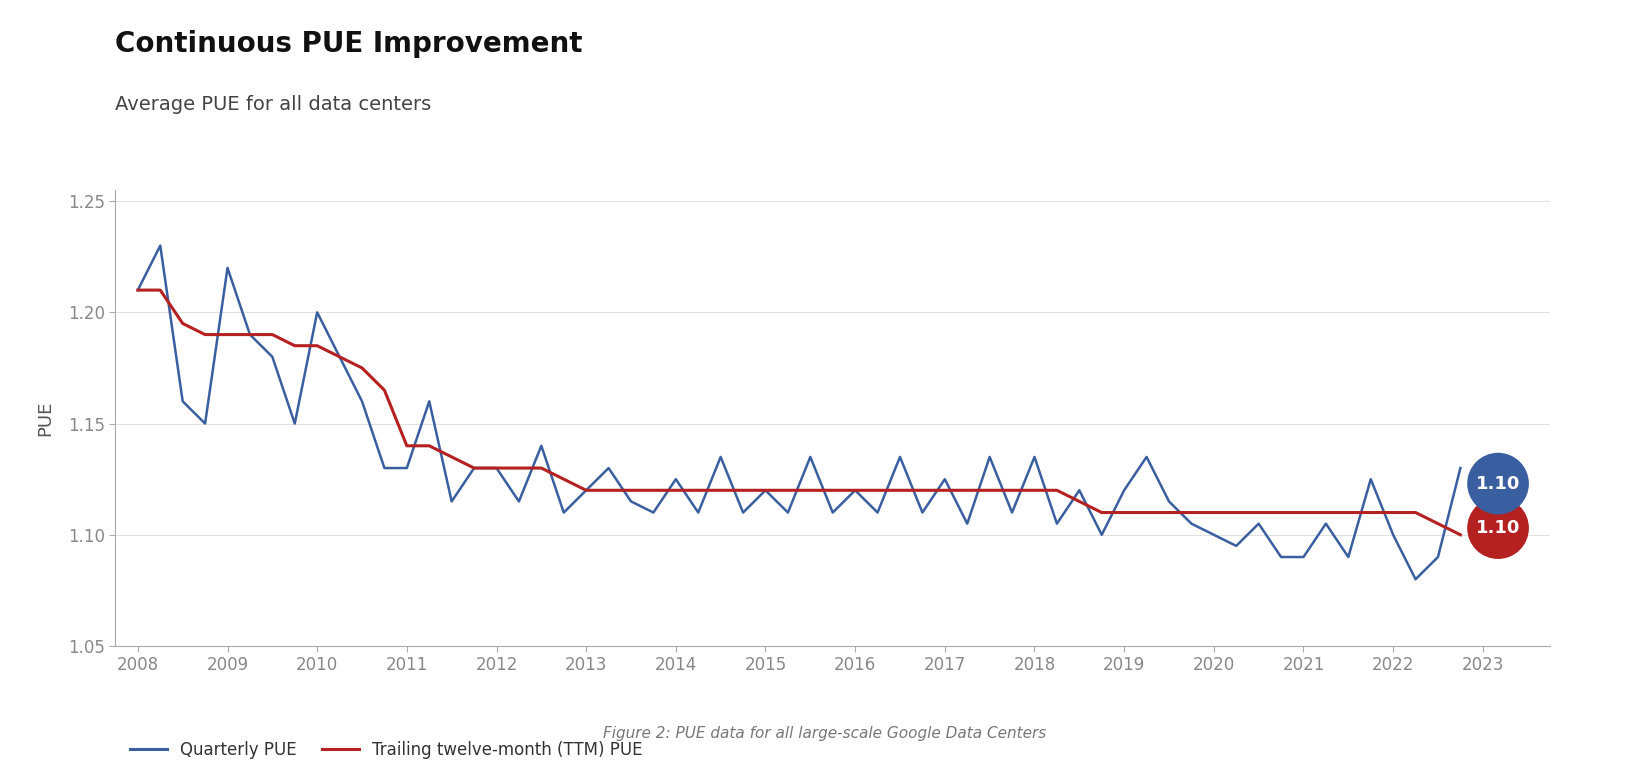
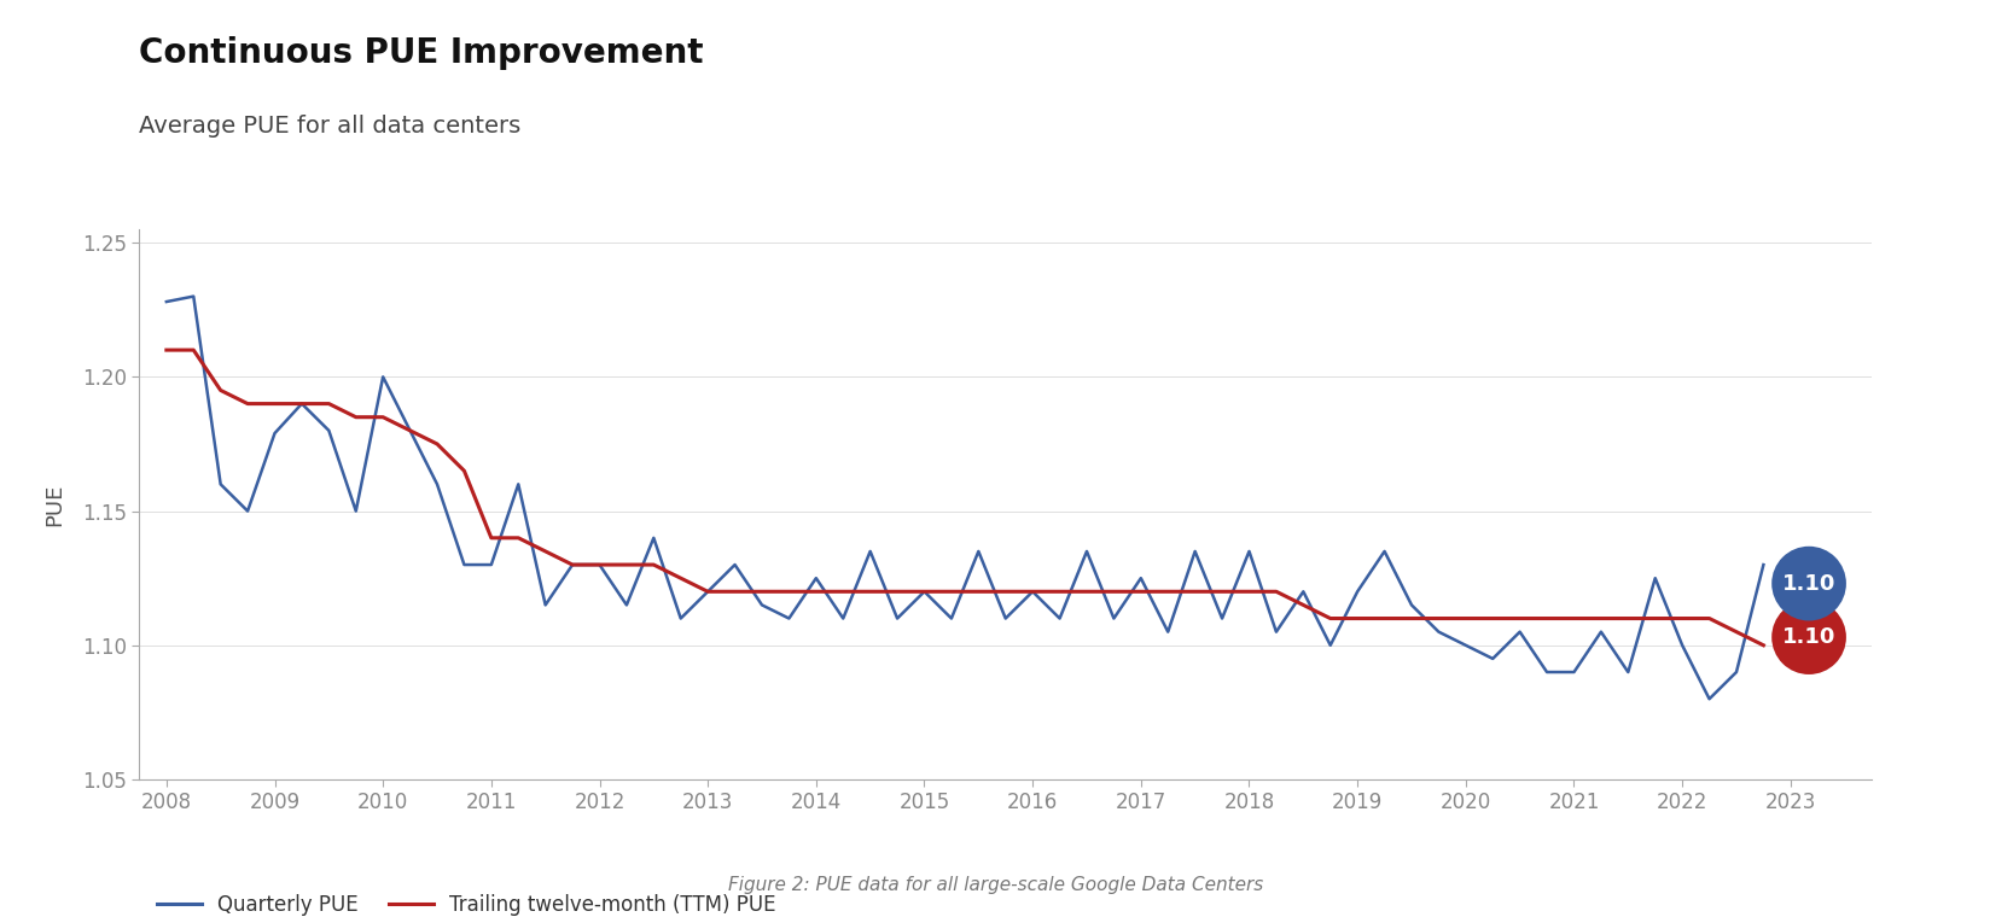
Quarterly PUE/2008: 1.210 -> 1.228
Quarterly PUE/2009: 1.220 -> 1.179
